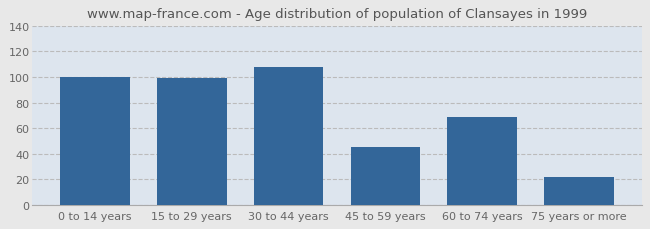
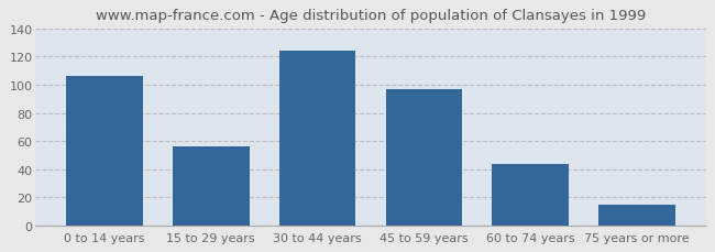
0 to 14 years: 100 -> 106
15 to 29 years: 99 -> 56
30 to 44 years: 108 -> 124
45 to 59 years: 45 -> 97
60 to 74 years: 69 -> 44
75 years or more: 22 -> 15
